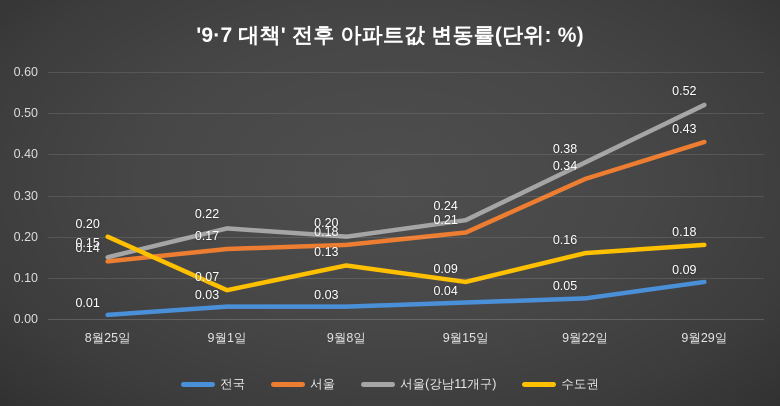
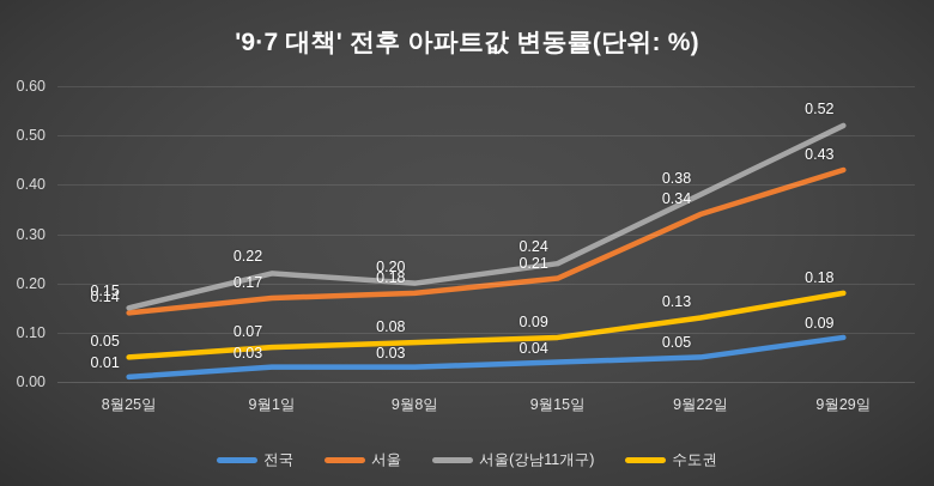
수도권/8월25일: 0.20 -> 0.05
수도권/9월8일: 0.13 -> 0.08
수도권/9월22일: 0.16 -> 0.13
